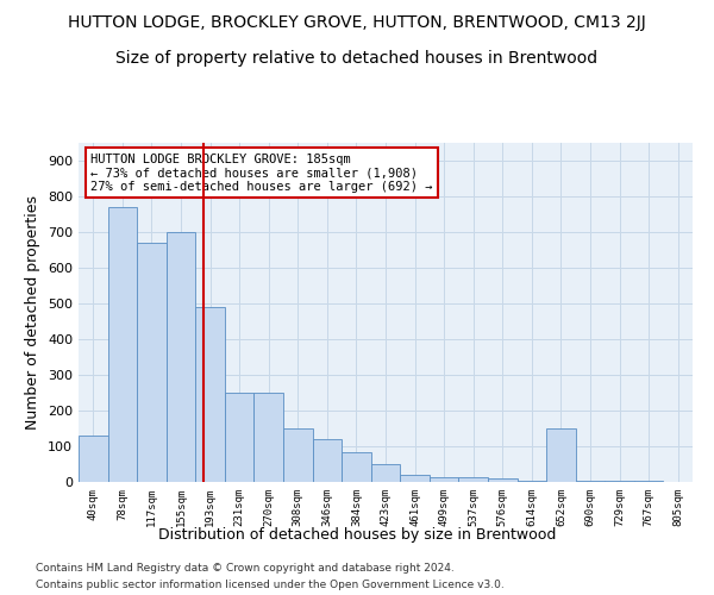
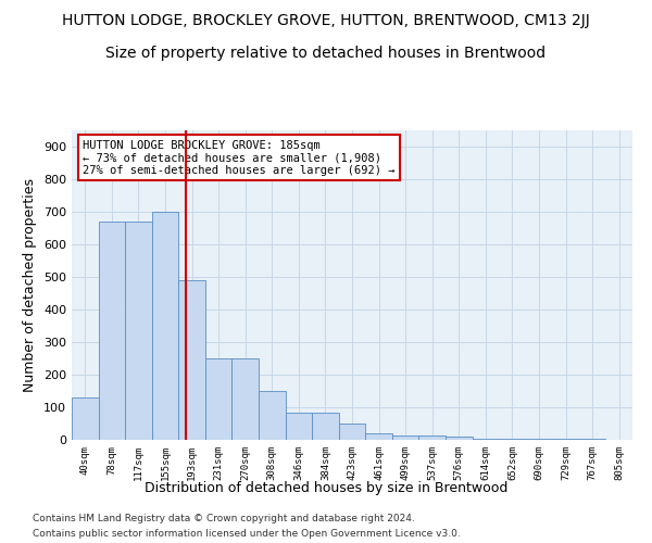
78sqm: 770 -> 670
346sqm: 120 -> 85
652sqm: 150 -> 5
